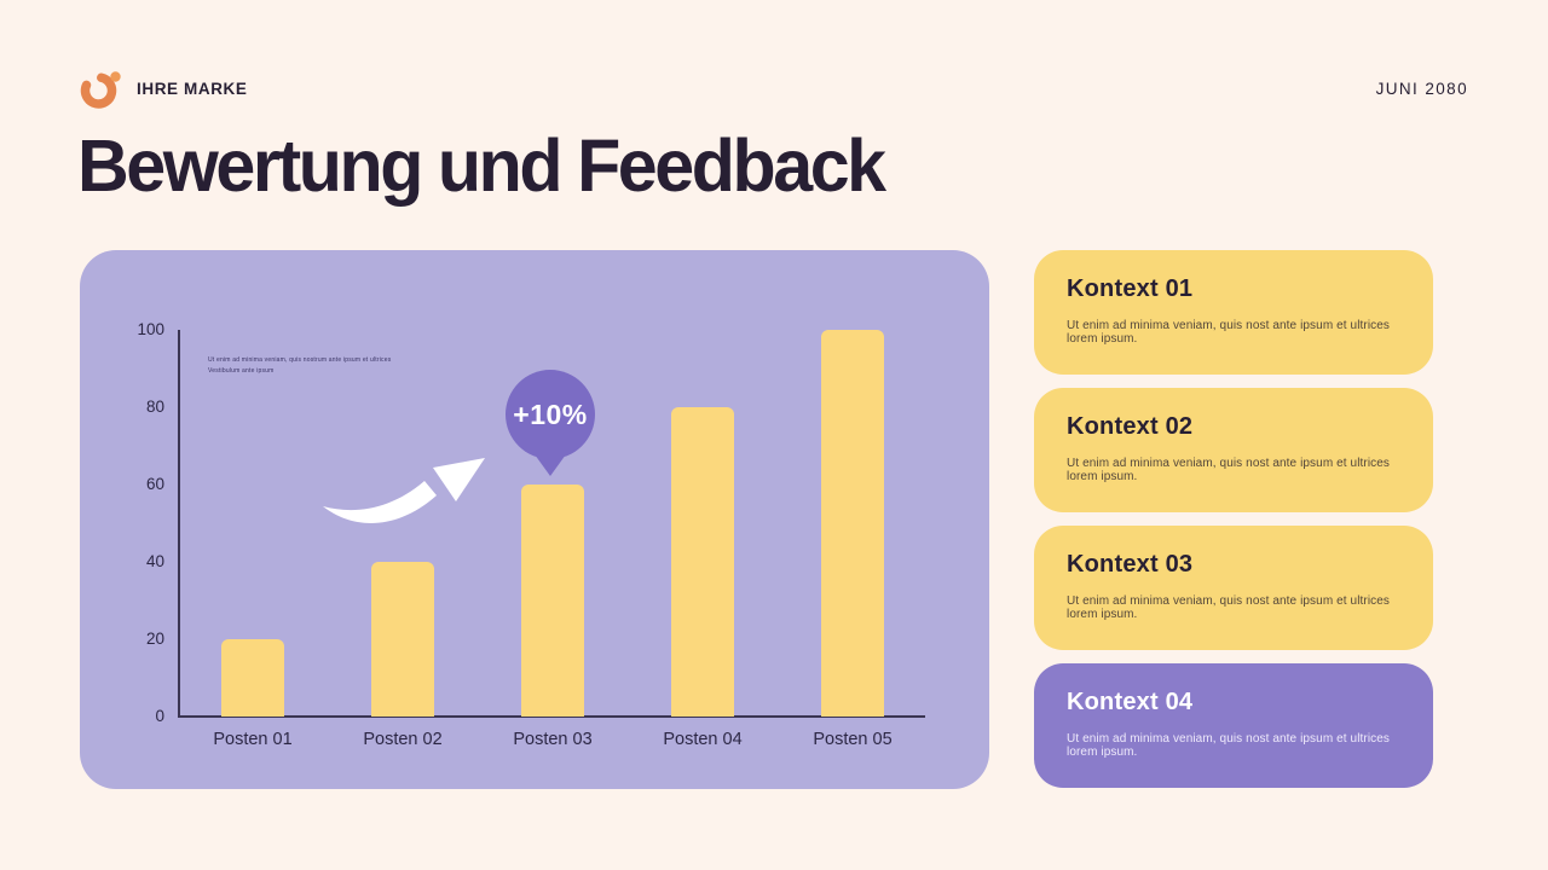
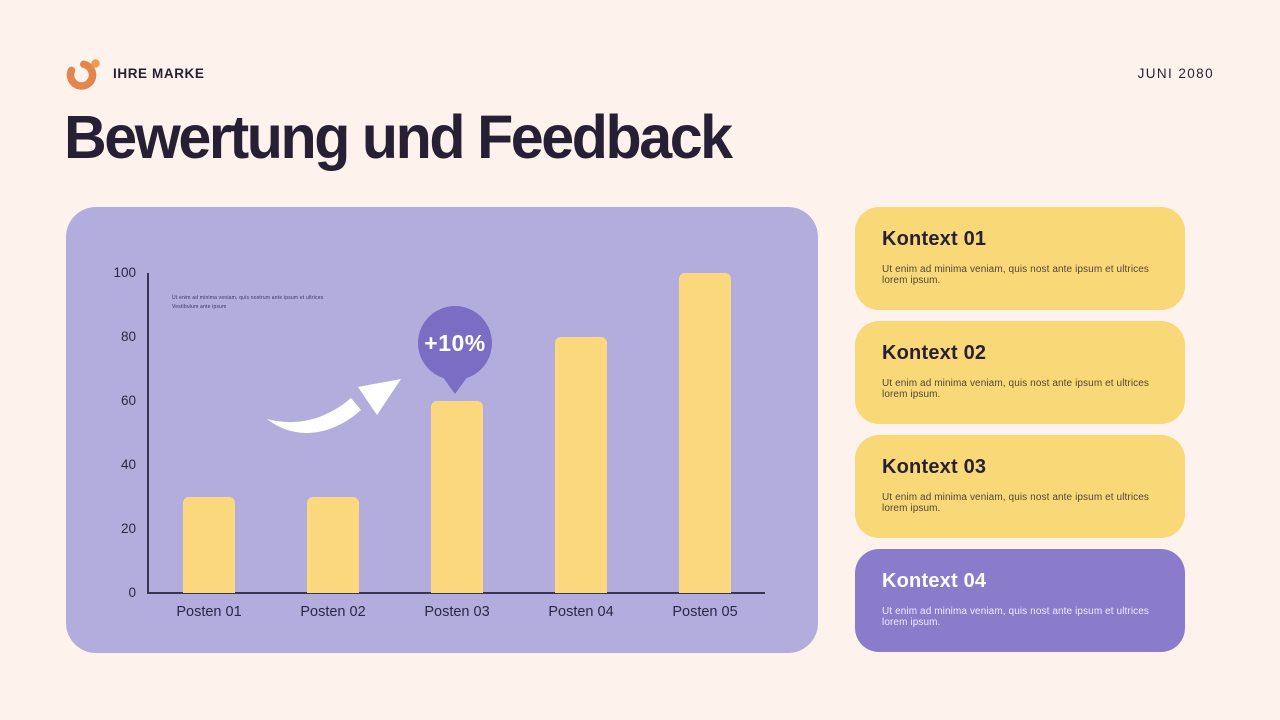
Posten 01: 20 -> 30
Posten 02: 40 -> 30
